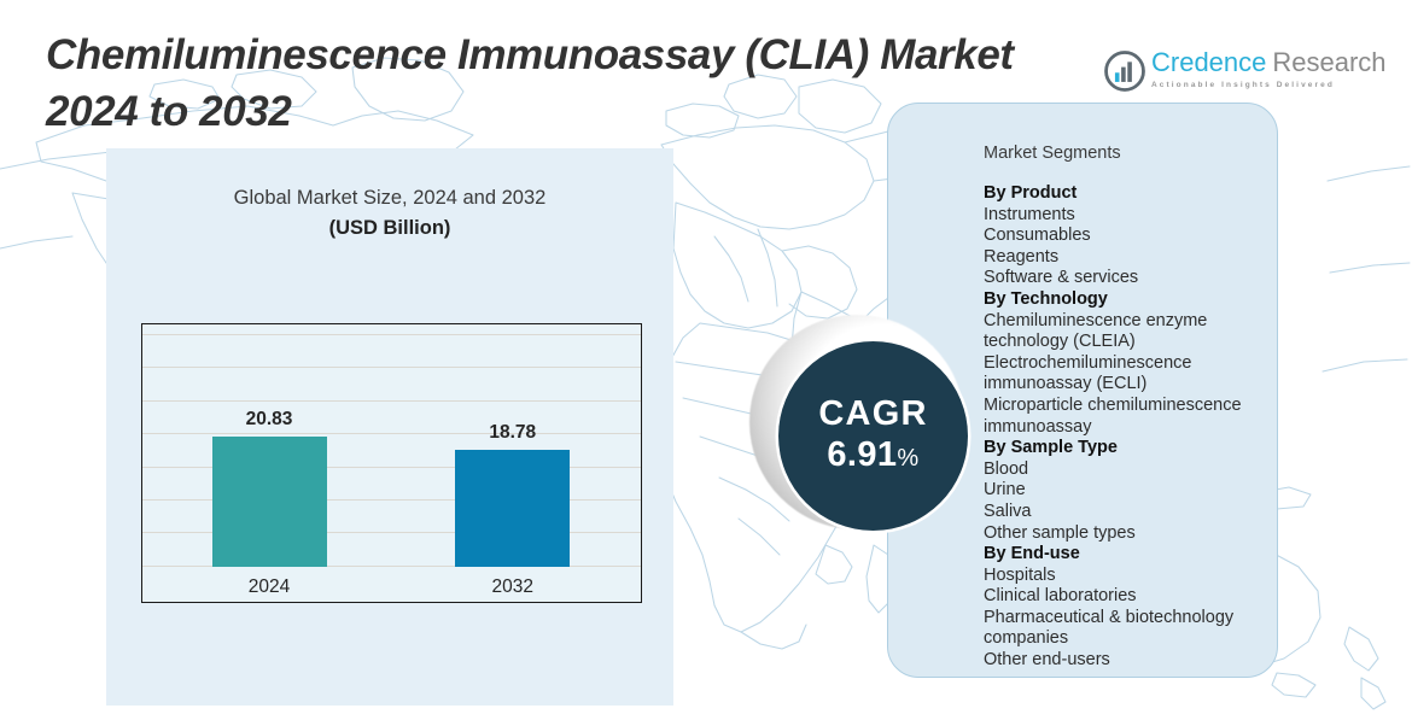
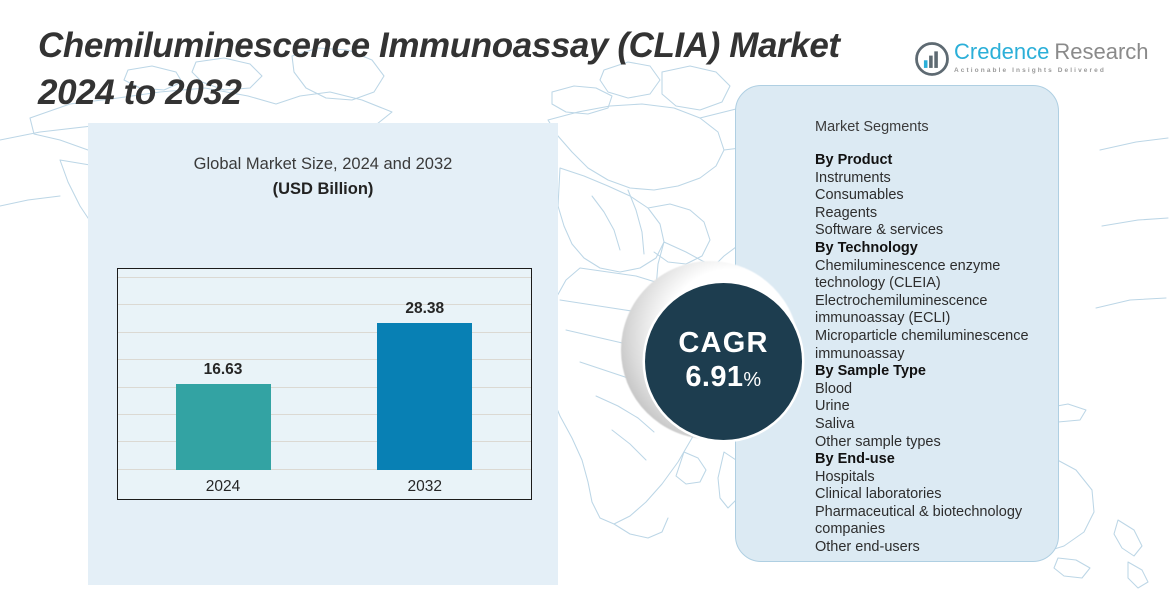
2024: 20.83 -> 16.63
2032: 18.78 -> 28.38
